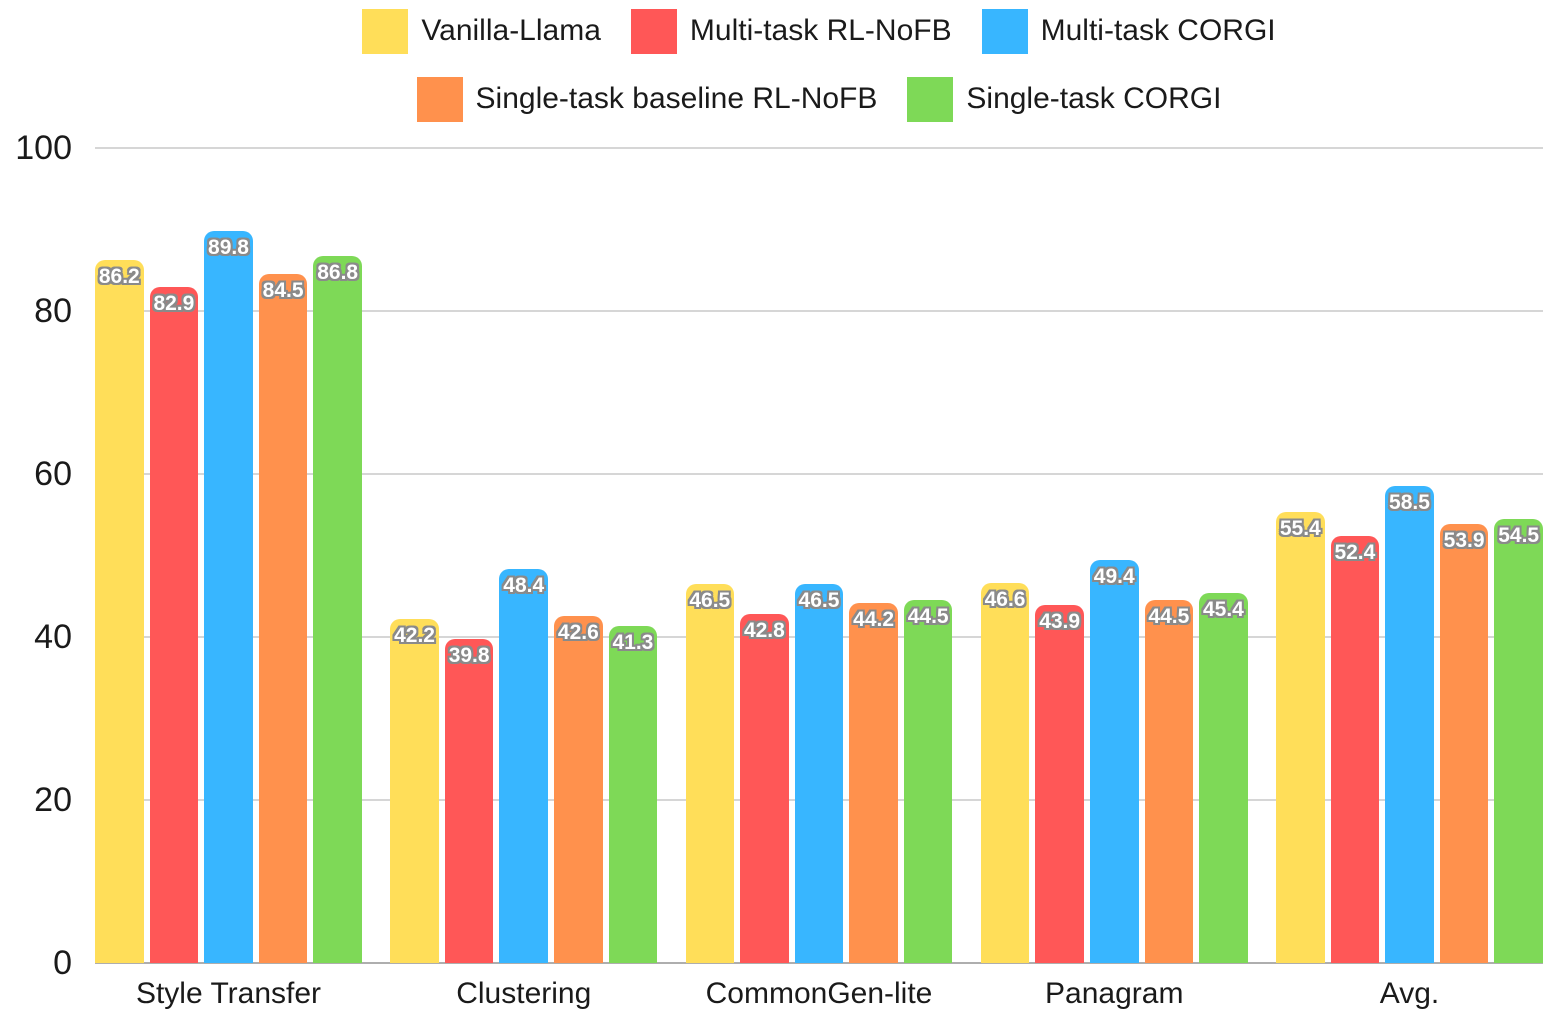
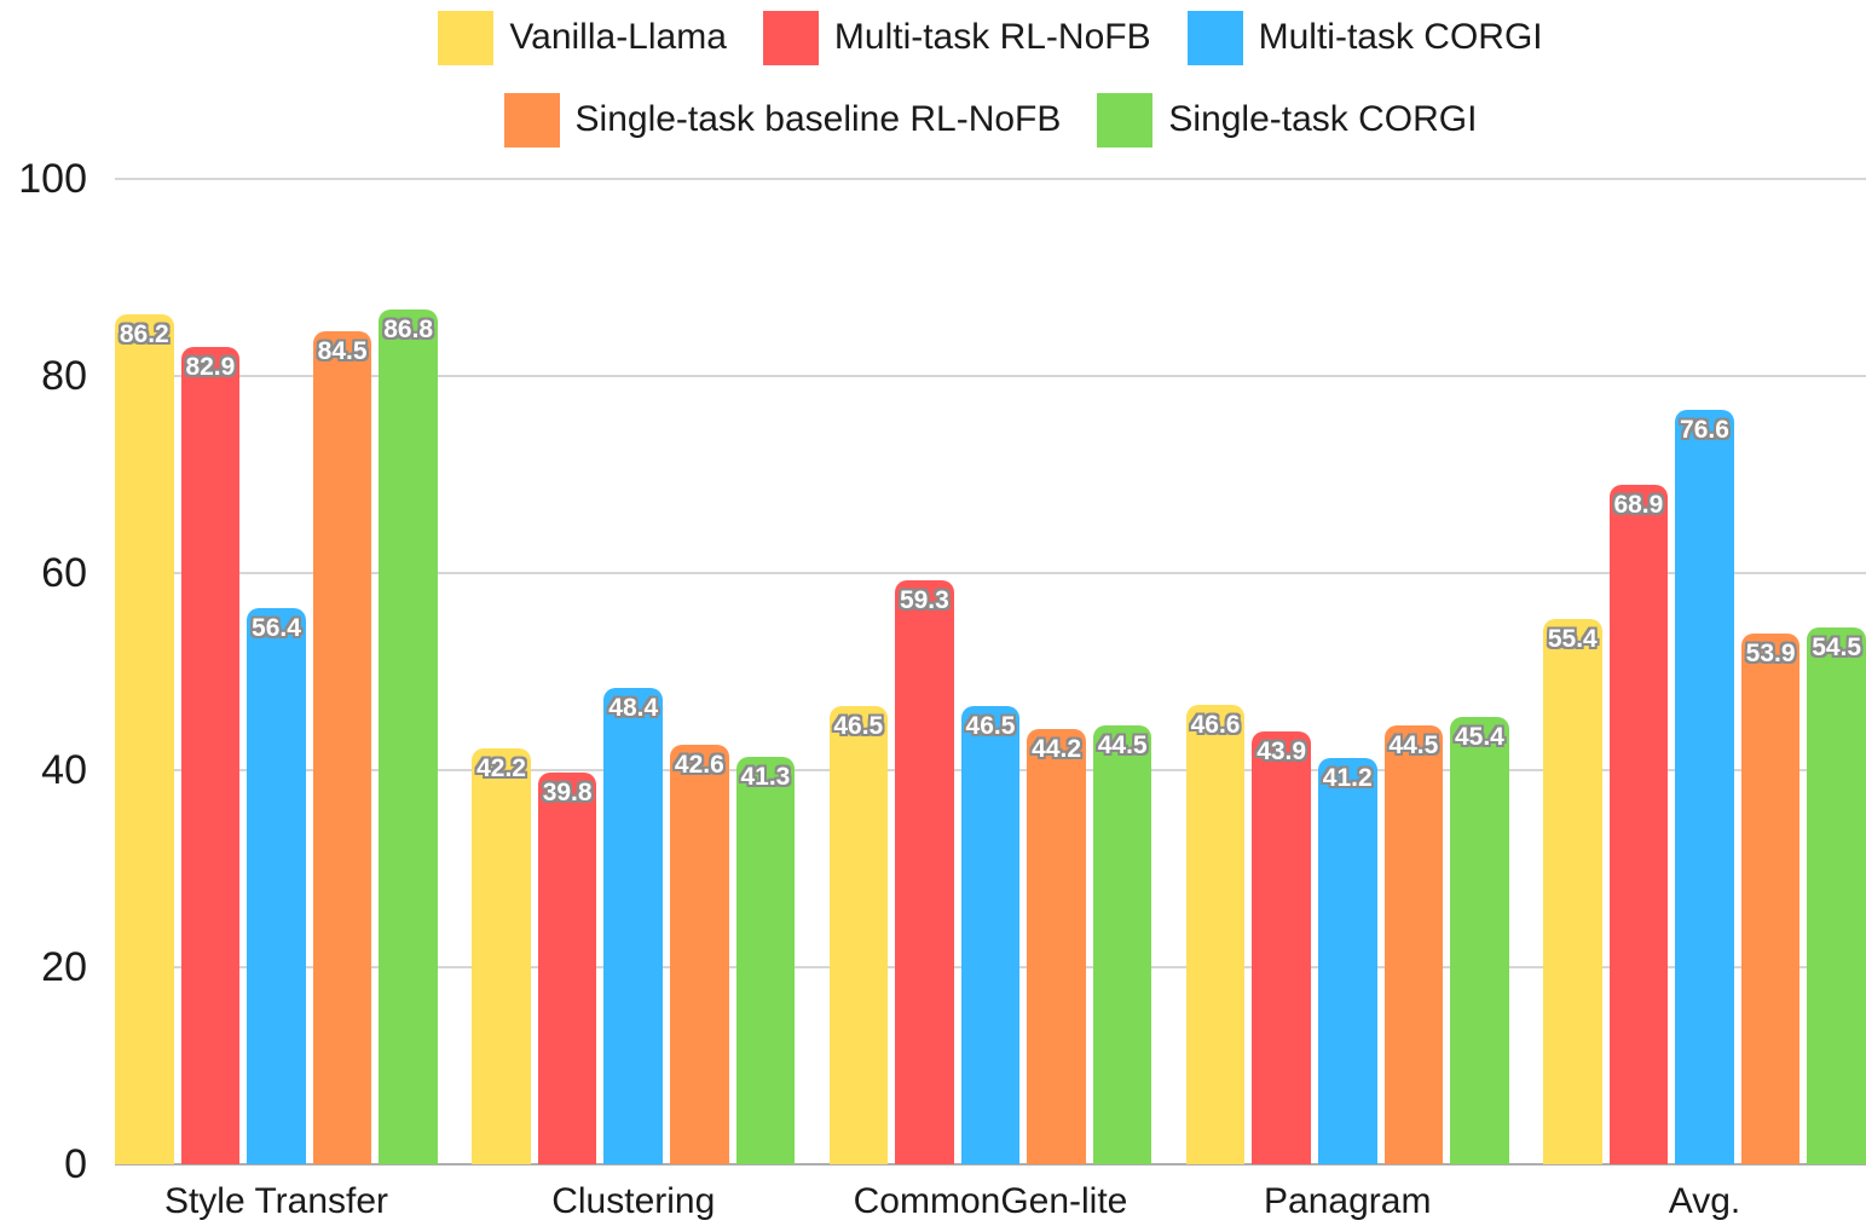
Multi-task CORGI/Style Transfer: 89.8 -> 56.4
Multi-task RL-NoFB/CommonGen-lite: 42.8 -> 59.3
Multi-task CORGI/Panagram: 49.4 -> 41.2
Multi-task RL-NoFB/Avg.: 52.4 -> 68.9
Multi-task CORGI/Avg.: 58.5 -> 76.6
